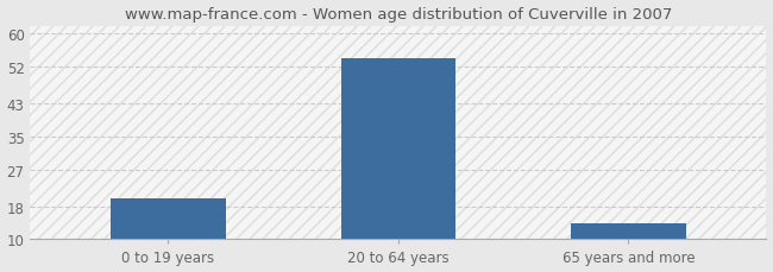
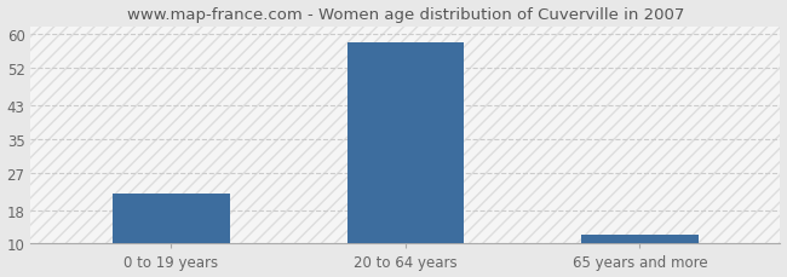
0 to 19 years: 20 -> 22
20 to 64 years: 54 -> 58
65 years and more: 14 -> 12
